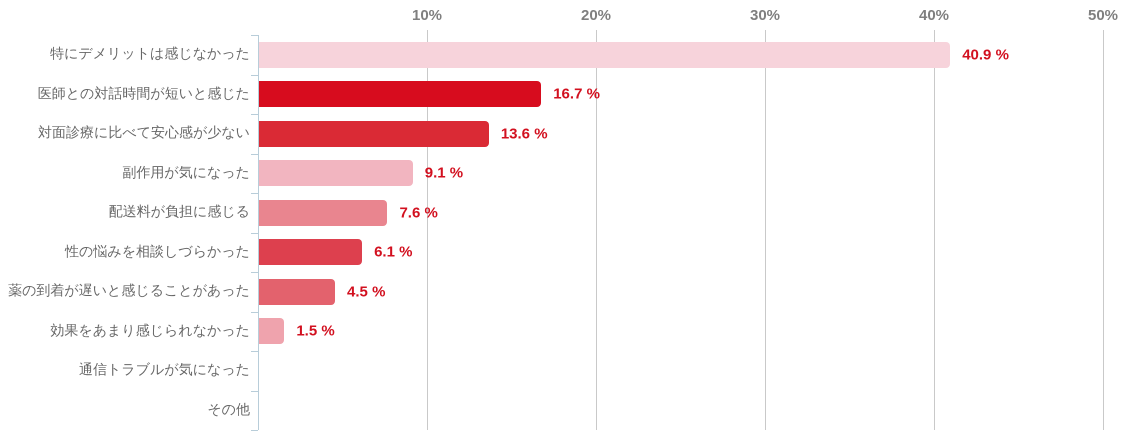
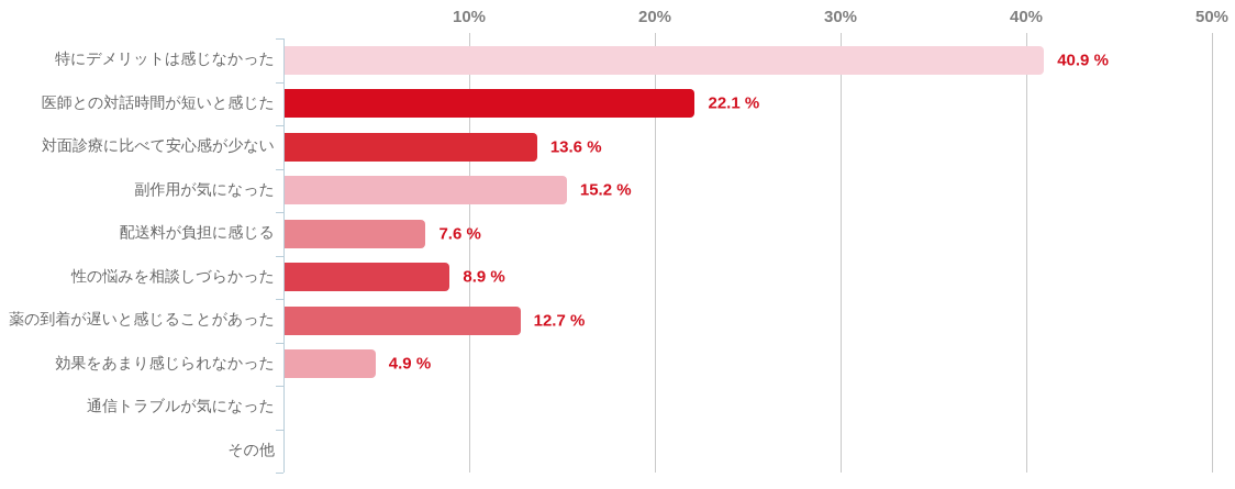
医師との対話時間が短いと感じた: 16.7 -> 22.1
副作用が気になった: 9.1 -> 15.2
性の悩みを相談しづらかった: 6.1 -> 8.9
薬の到着が遅いと感じることがあった: 4.5 -> 12.7
効果をあまり感じられなかった: 1.5 -> 4.9
